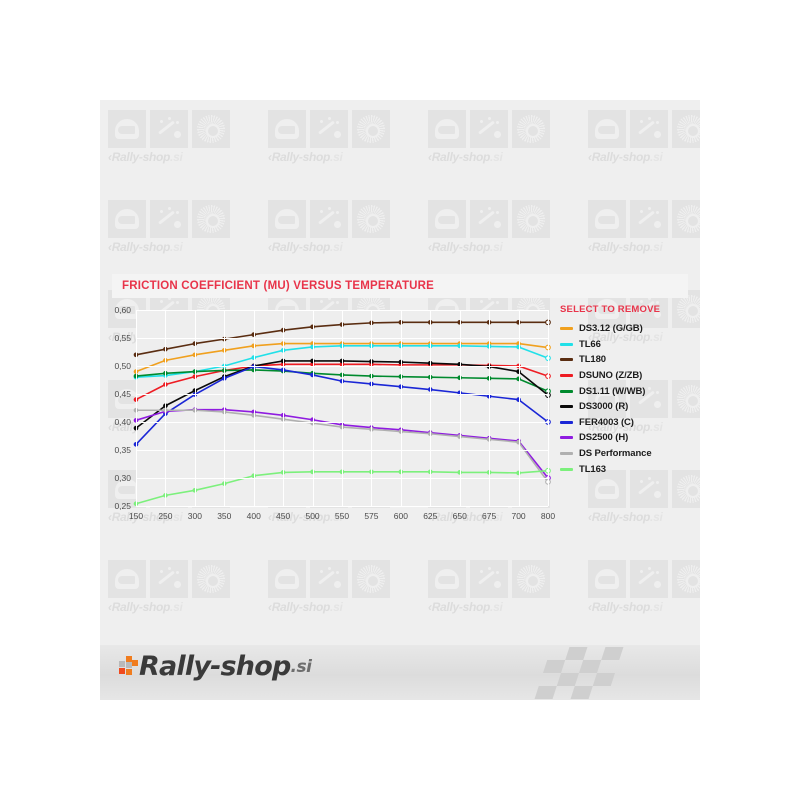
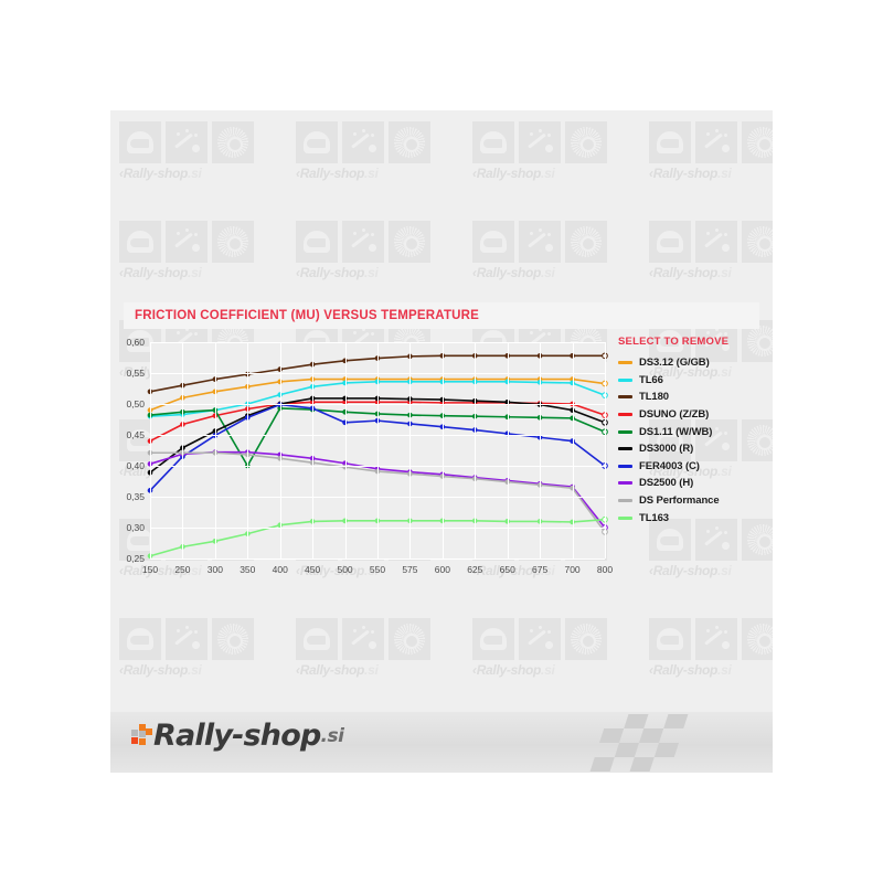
DS1.11 (W/WB)/350: 0,49 -> 0,40
FER4003 (C)/500: 0,48 -> 0,47
DS3000 (R)/800: 0,45 -> 0,47
